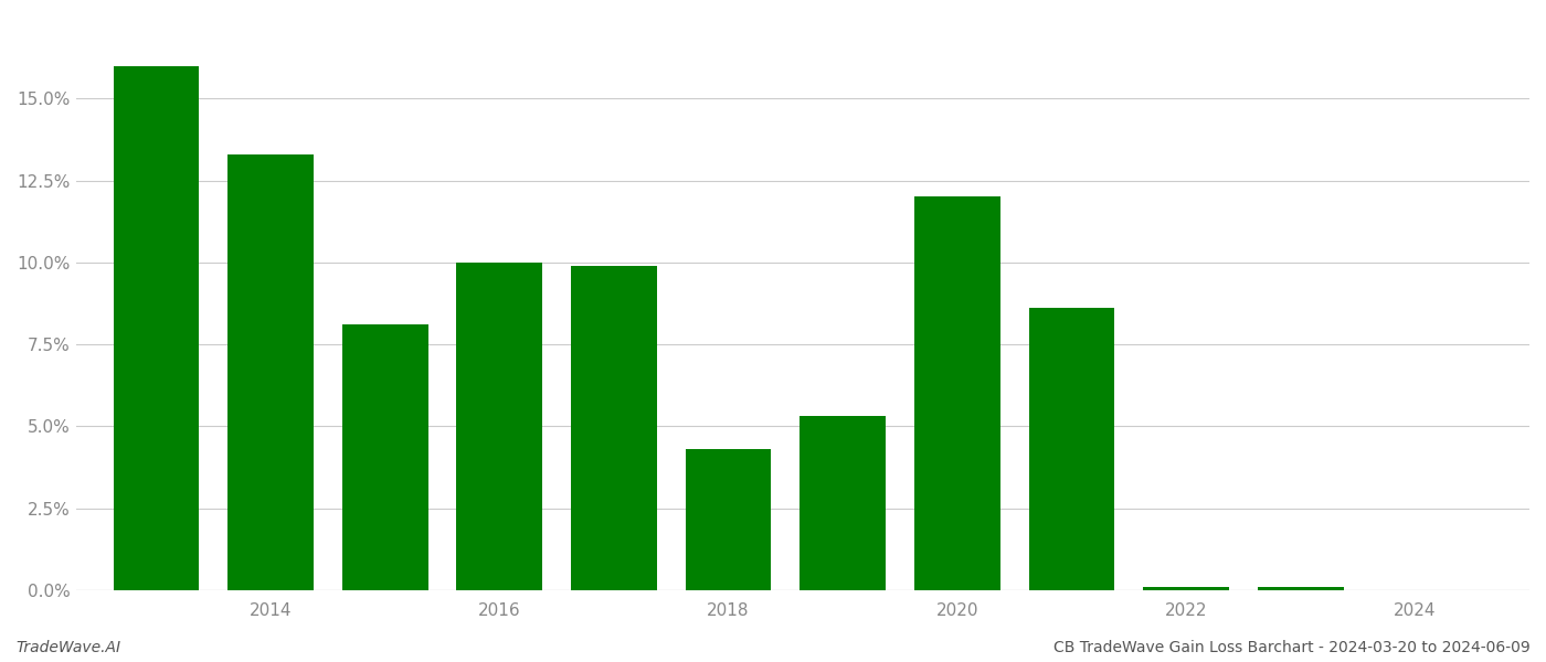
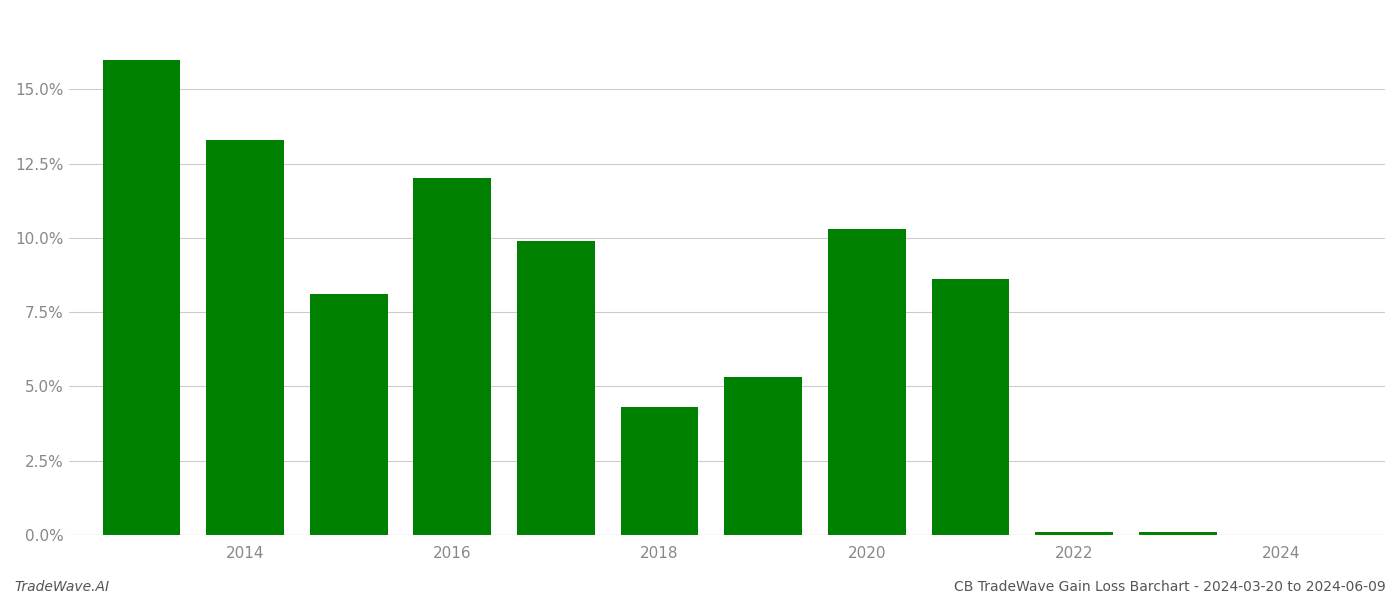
2016: 10.0% -> 12.0%
2020: 12.0% -> 10.3%
